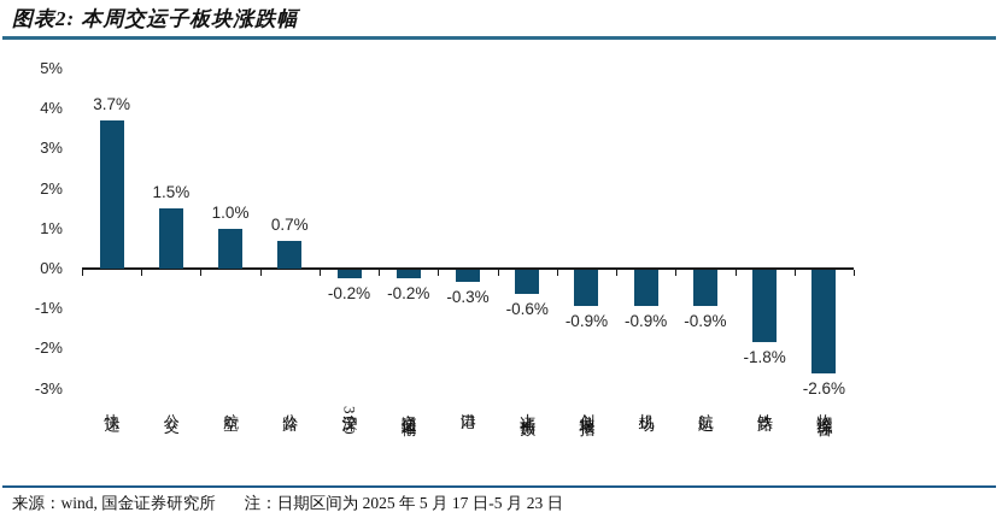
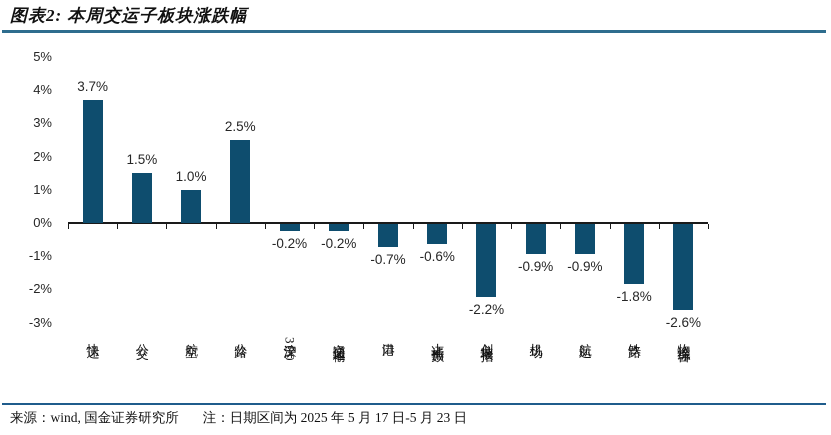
公路: 0.7% -> 2.5%
港口: -0.3% -> -0.7%
创业板指: -0.9% -> -2.2%
